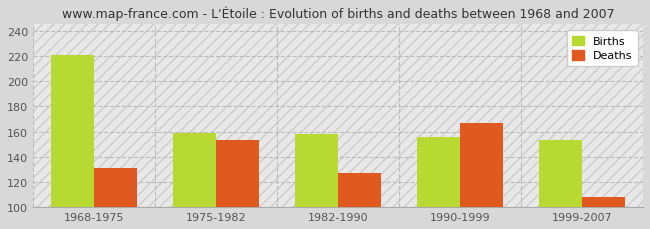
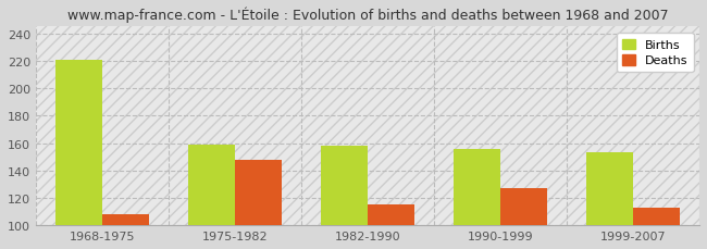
Deaths/1968-1975: 131 -> 108
Deaths/1975-1982: 153 -> 148
Deaths/1982-1990: 127 -> 115
Deaths/1990-1999: 167 -> 127
Deaths/1999-2007: 108 -> 113
